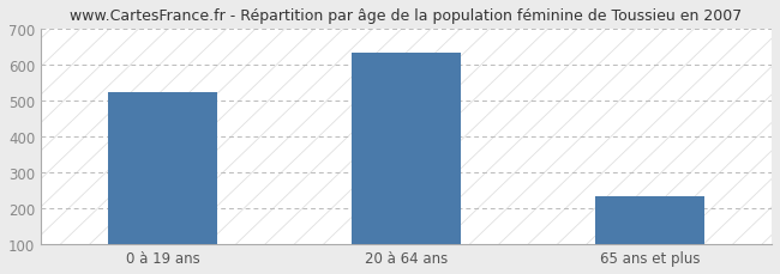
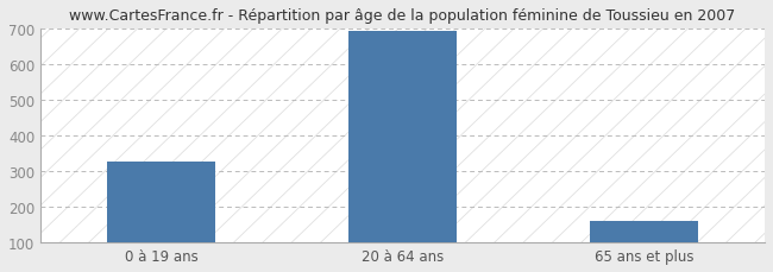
0 à 19 ans: 525 -> 328
20 à 64 ans: 635 -> 693
65 ans et plus: 235 -> 160
